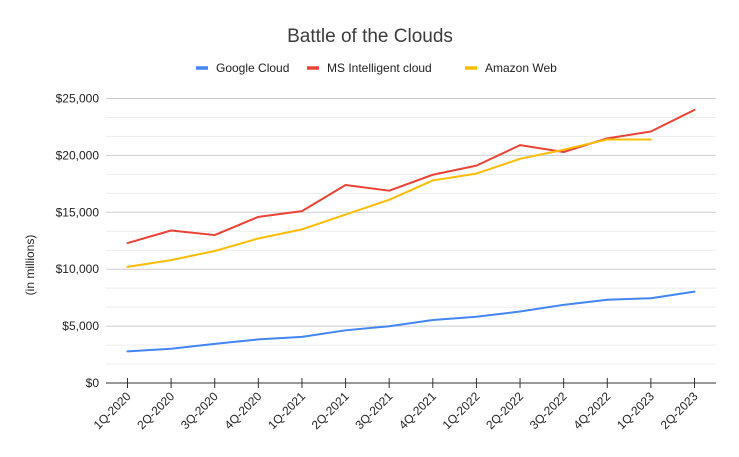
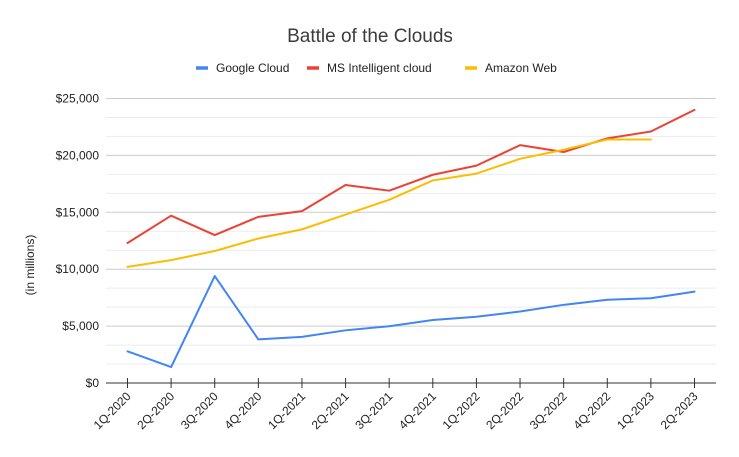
Google Cloud/2Q-2020: $3000 -> $1400
MS Intelligent cloud/2Q-2020: $13400 -> $14700
Google Cloud/3Q-2020: $3400 -> $9400
